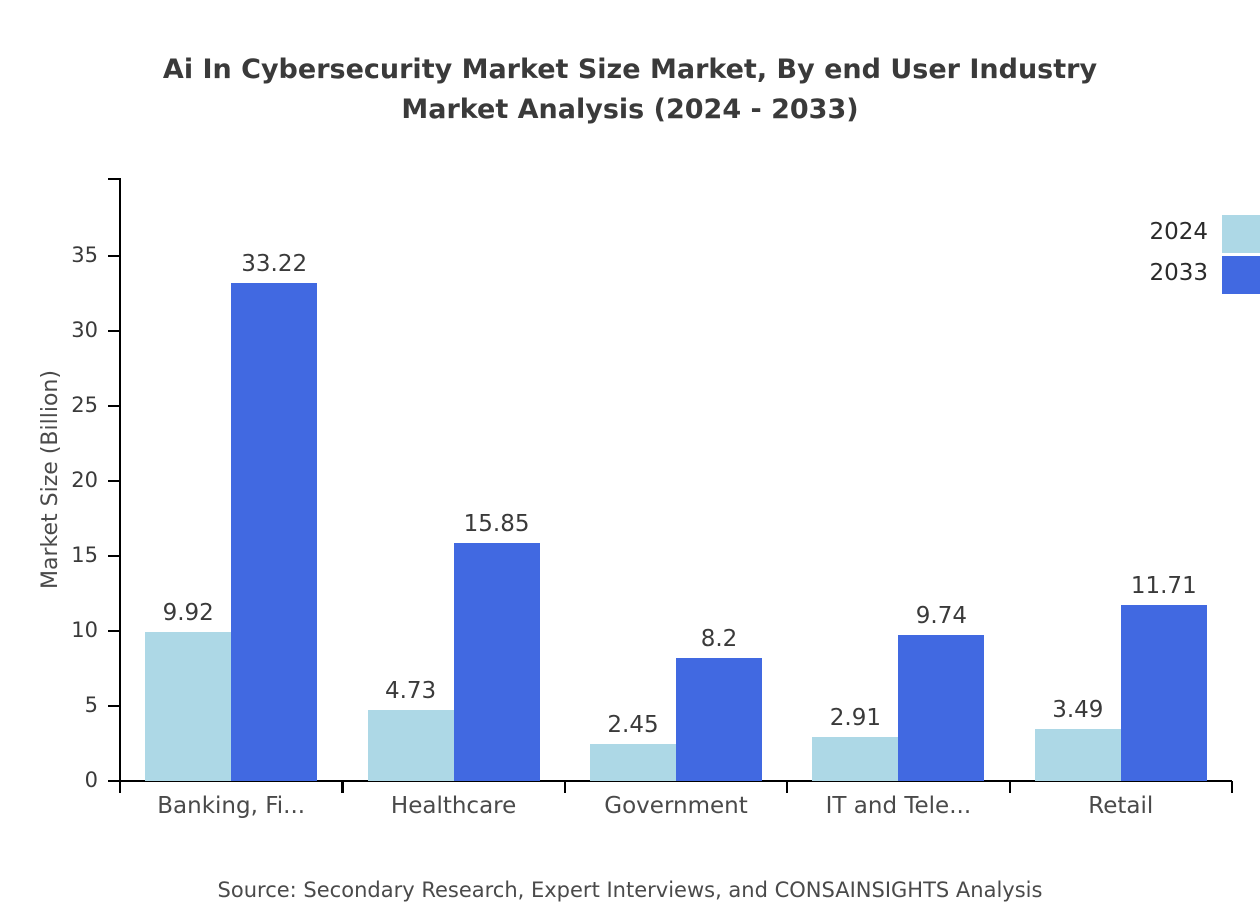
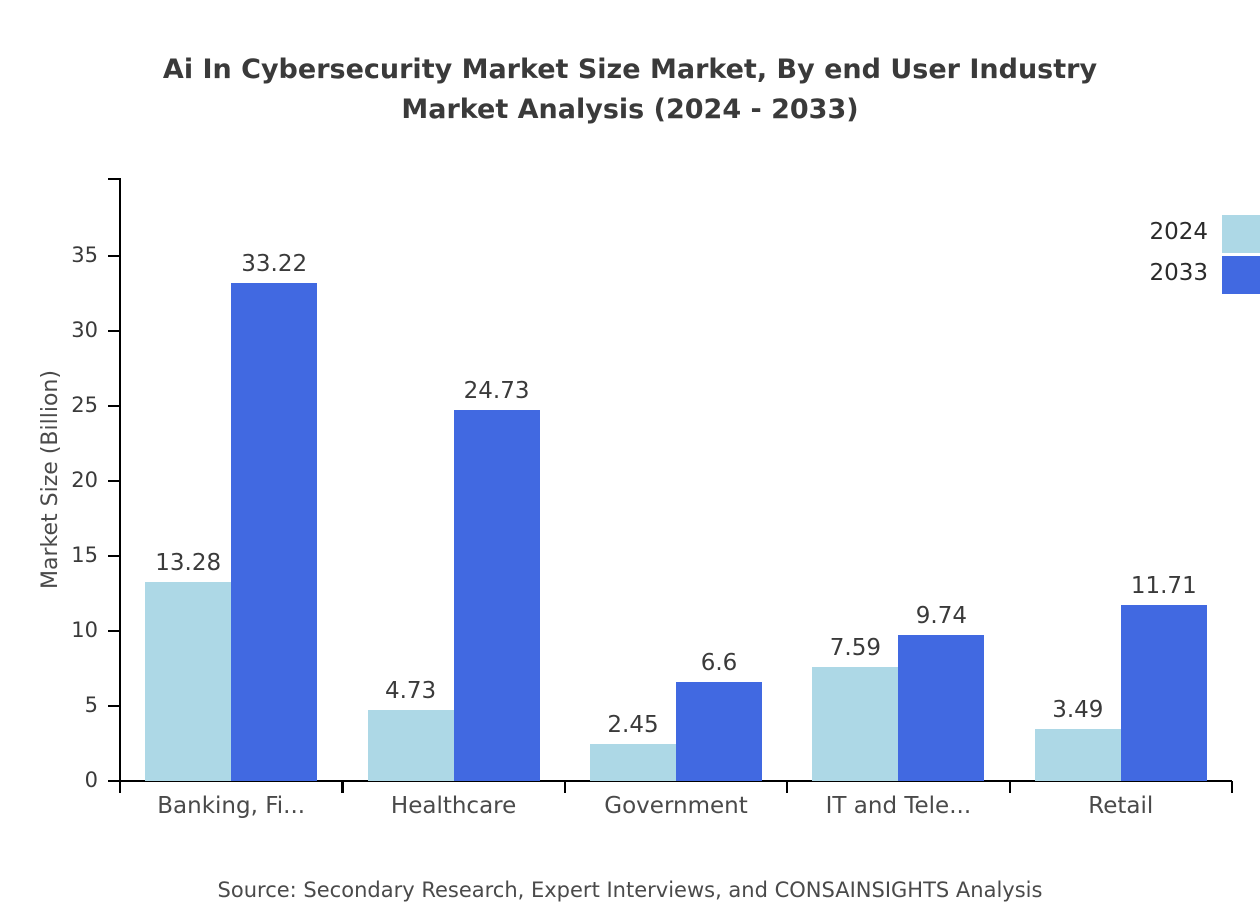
2024/Banking, Fi...: 9.92 -> 13.28
2033/Healthcare: 15.85 -> 24.73
2033/Government: 8.2 -> 6.6
2024/IT and Tele...: 2.91 -> 7.59
